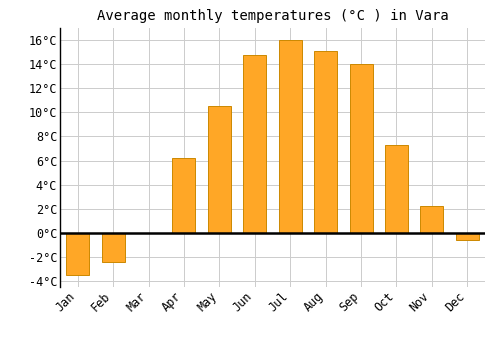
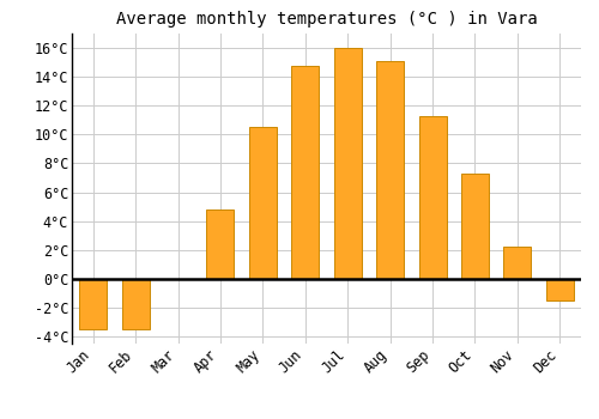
Feb: -2.4°C -> -3.5°C
Apr: 6.2°C -> 4.8°C
Sep: 14.0°C -> 11.3°C
Dec: -0.6°C -> -1.5°C
